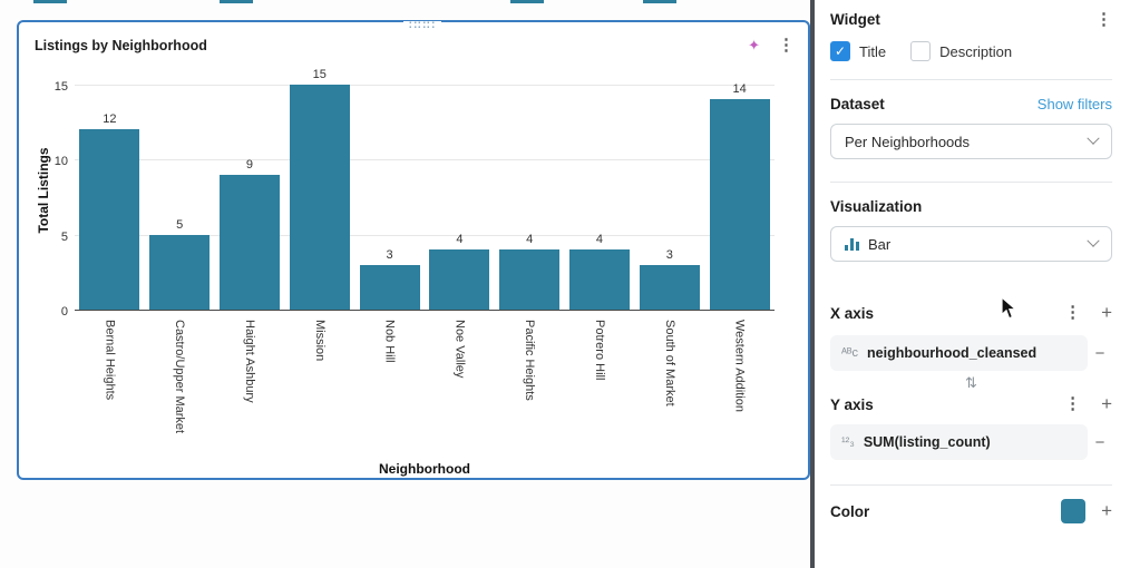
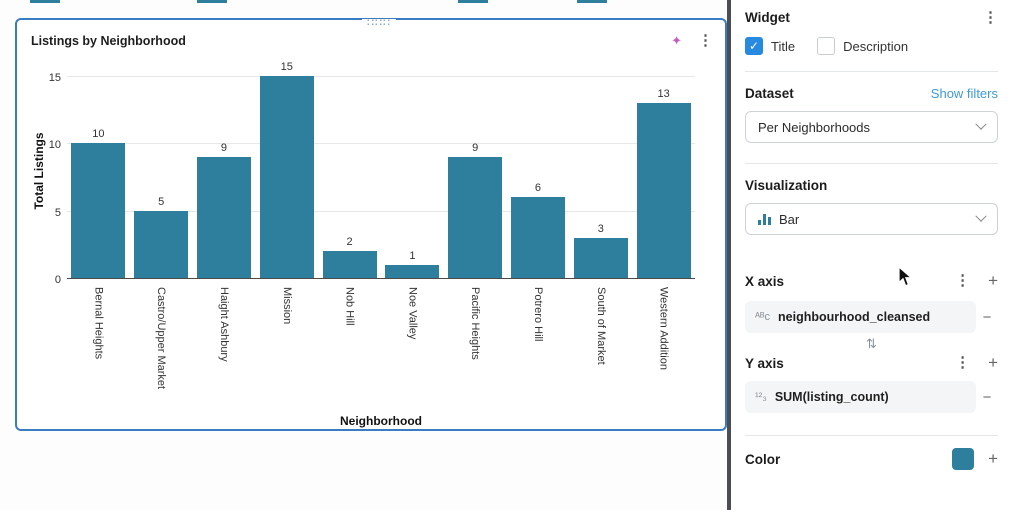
Bernal Heights: 12 -> 10
Nob Hill: 3 -> 2
Noe Valley: 4 -> 1
Pacific Heights: 4 -> 9
Potrero Hill: 4 -> 6
Western Addition: 14 -> 13
